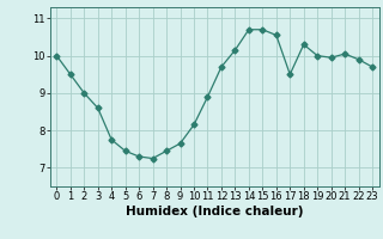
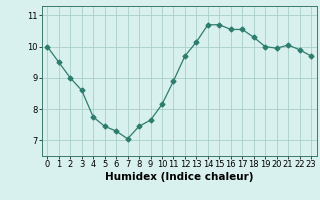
7: 7.25 -> 7.05
17: 9.50 -> 10.55
